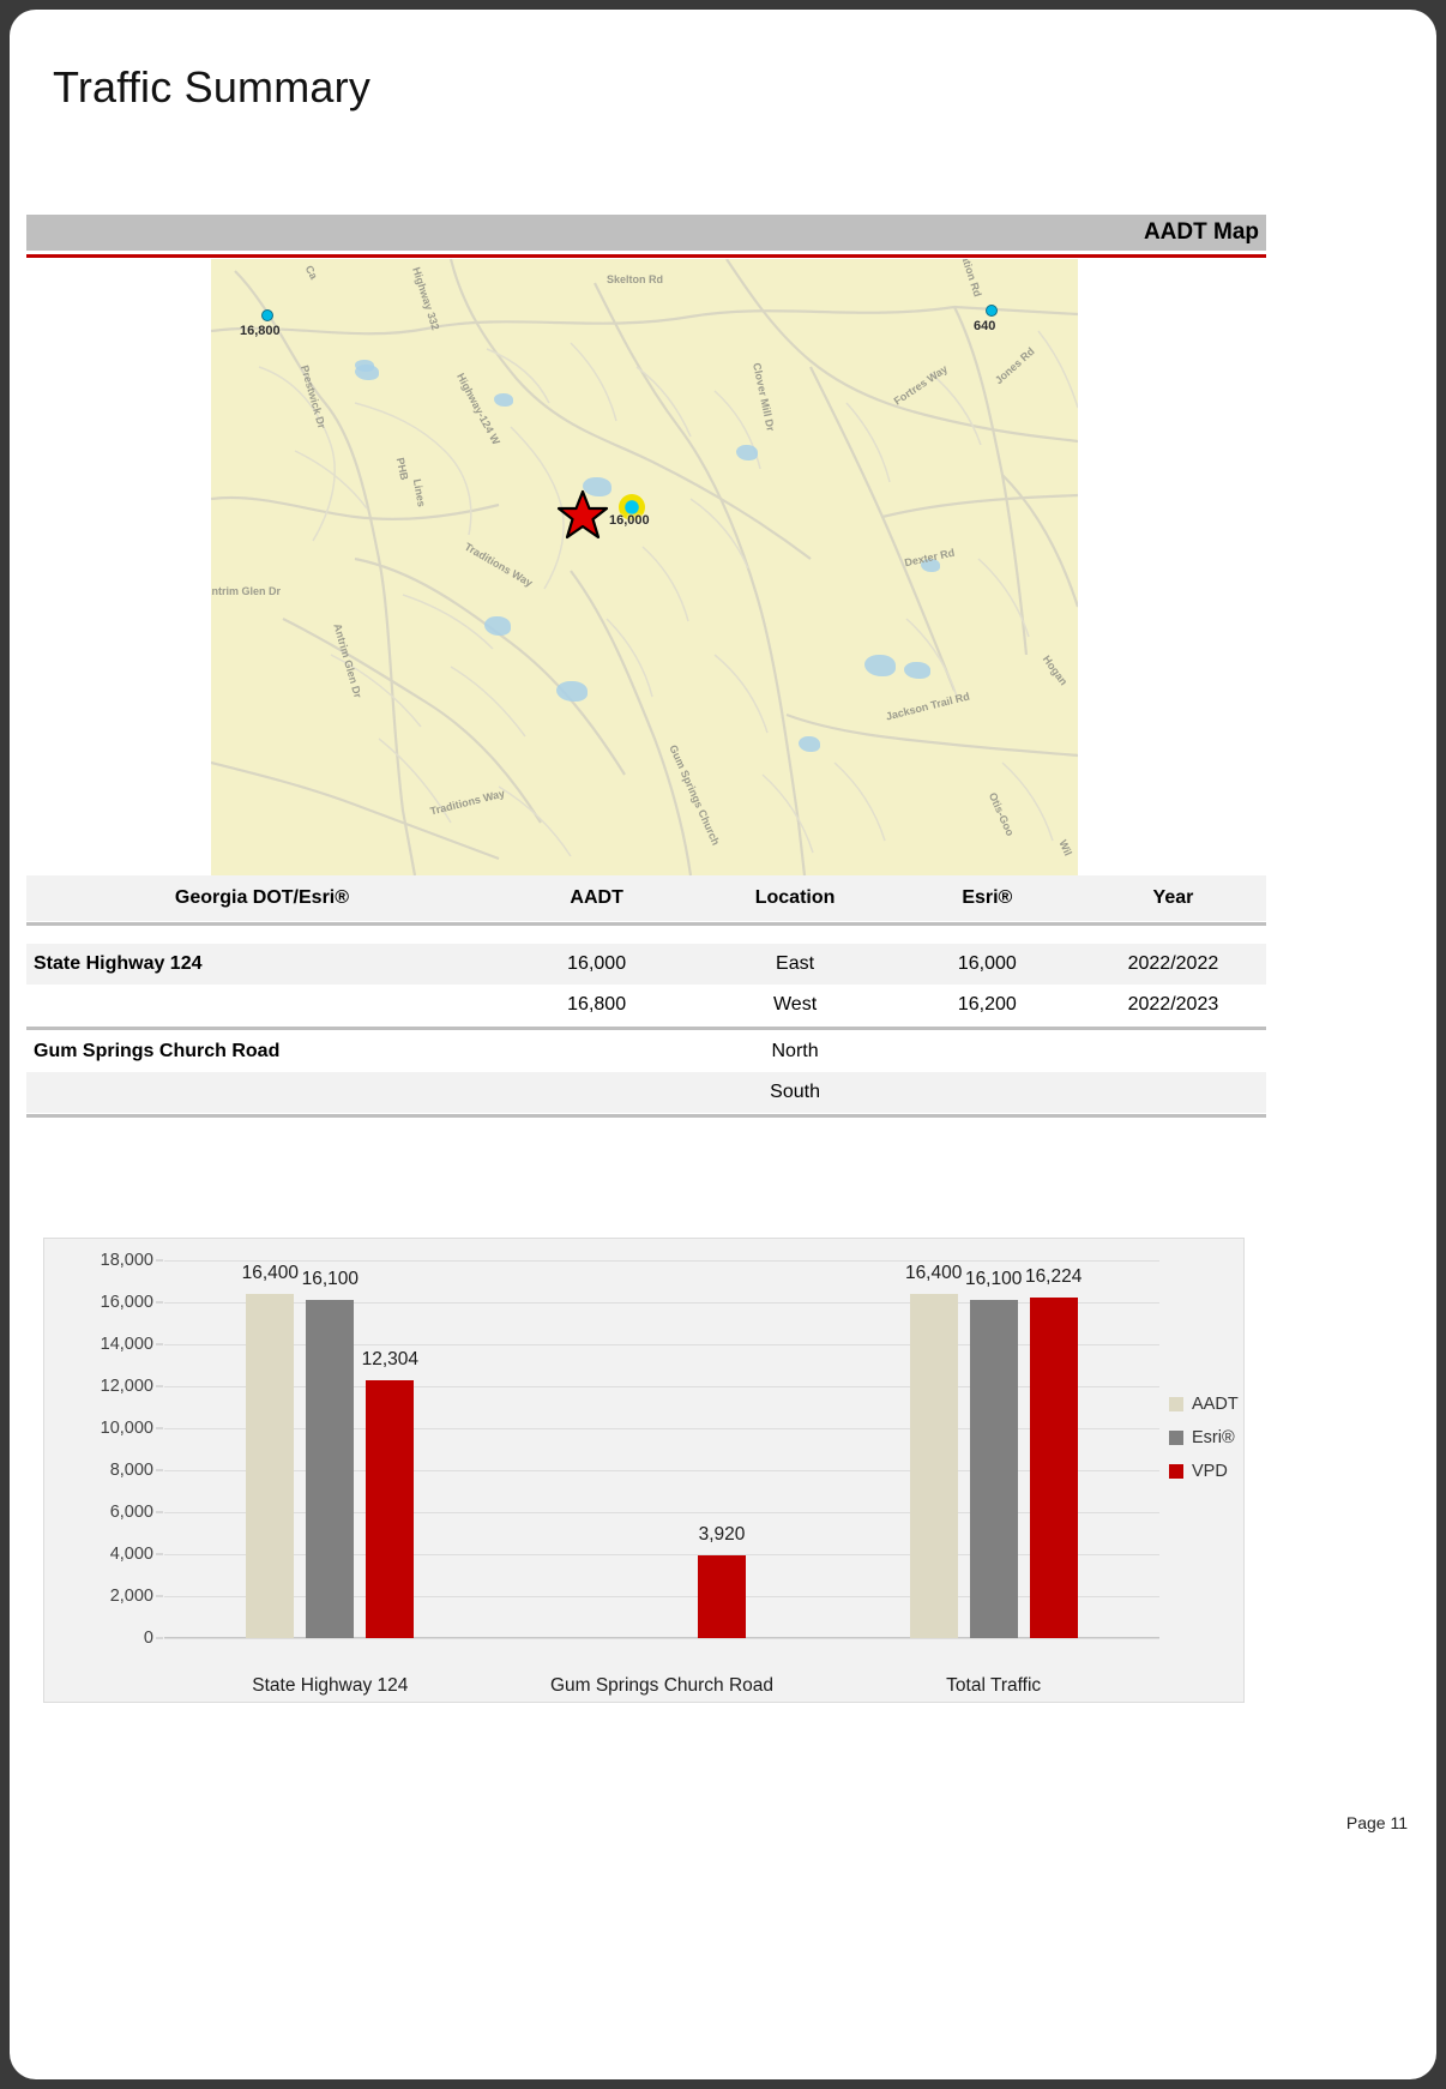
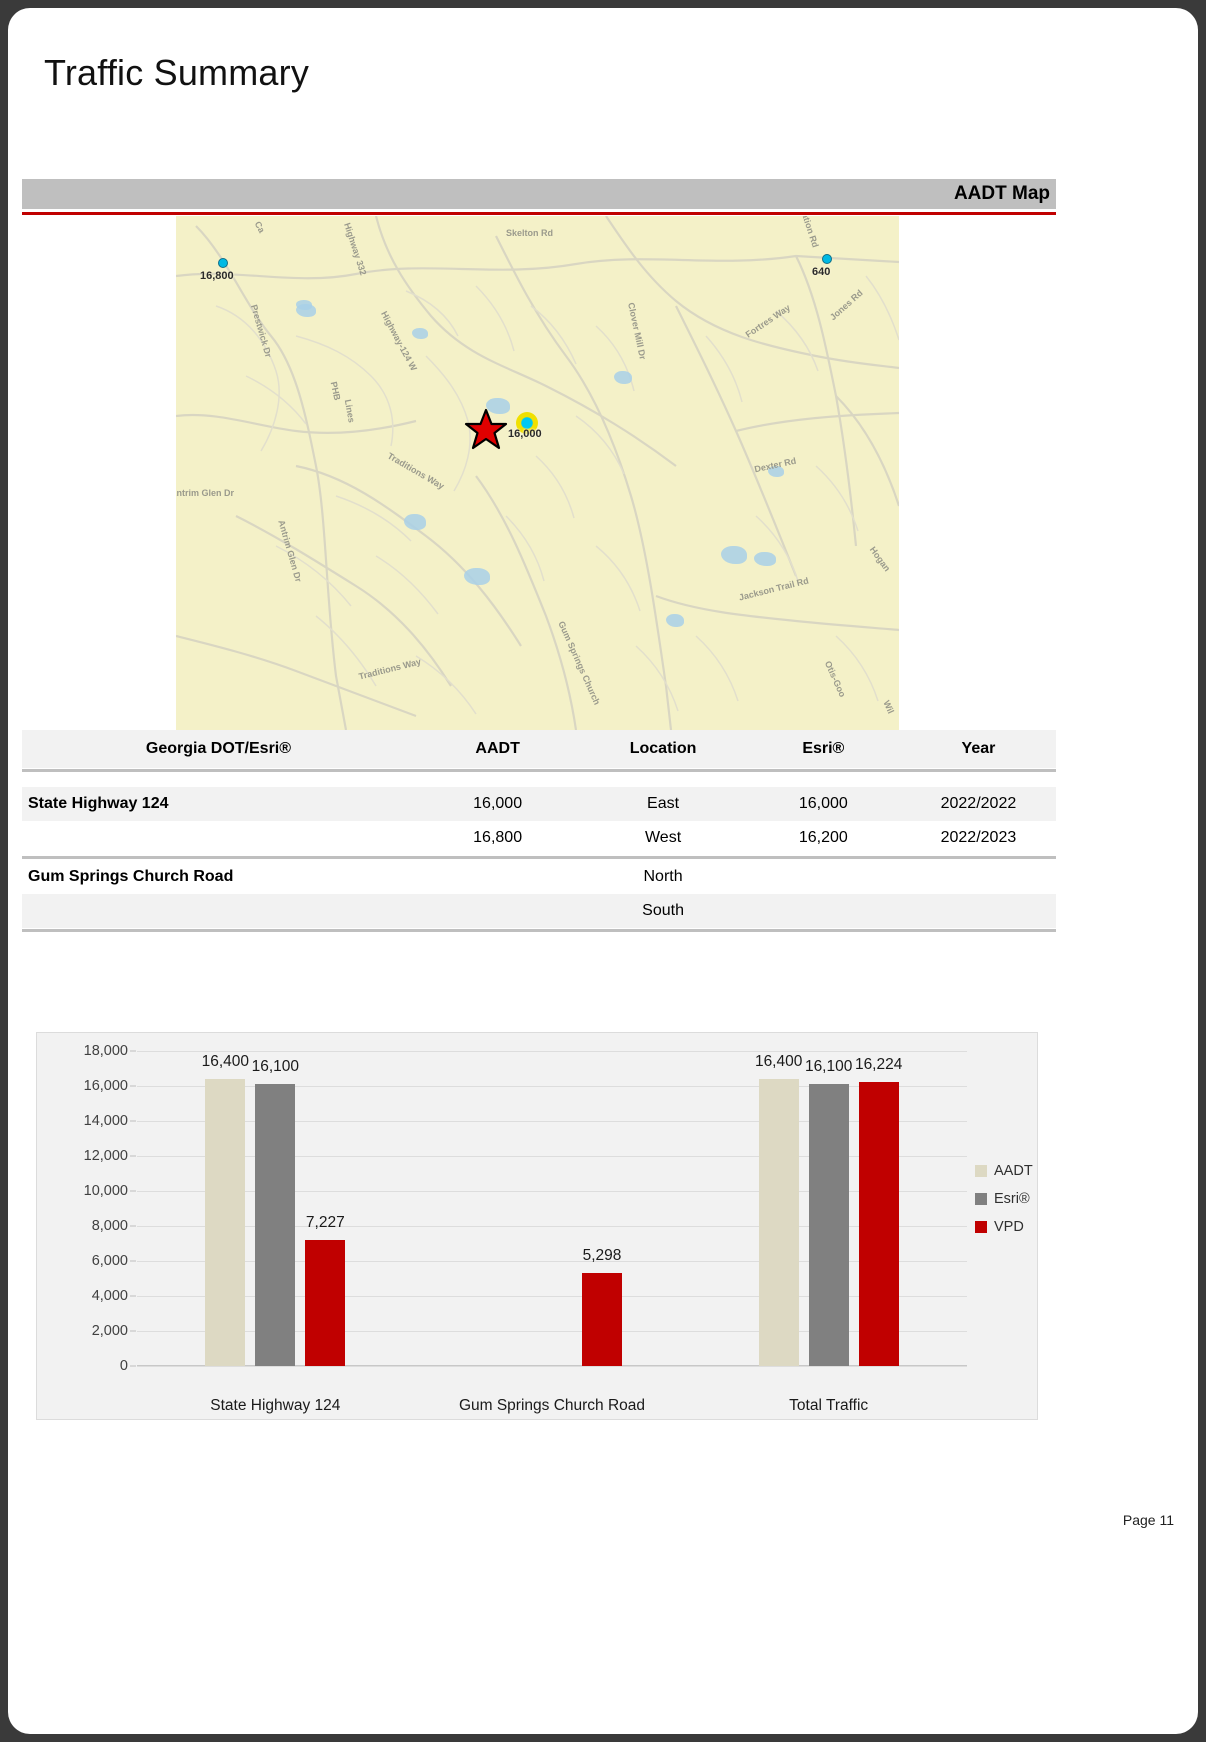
VPD/State Highway 124: 12,304 -> 7,227
VPD/Gum Springs Church Road: 3,920 -> 5,298
